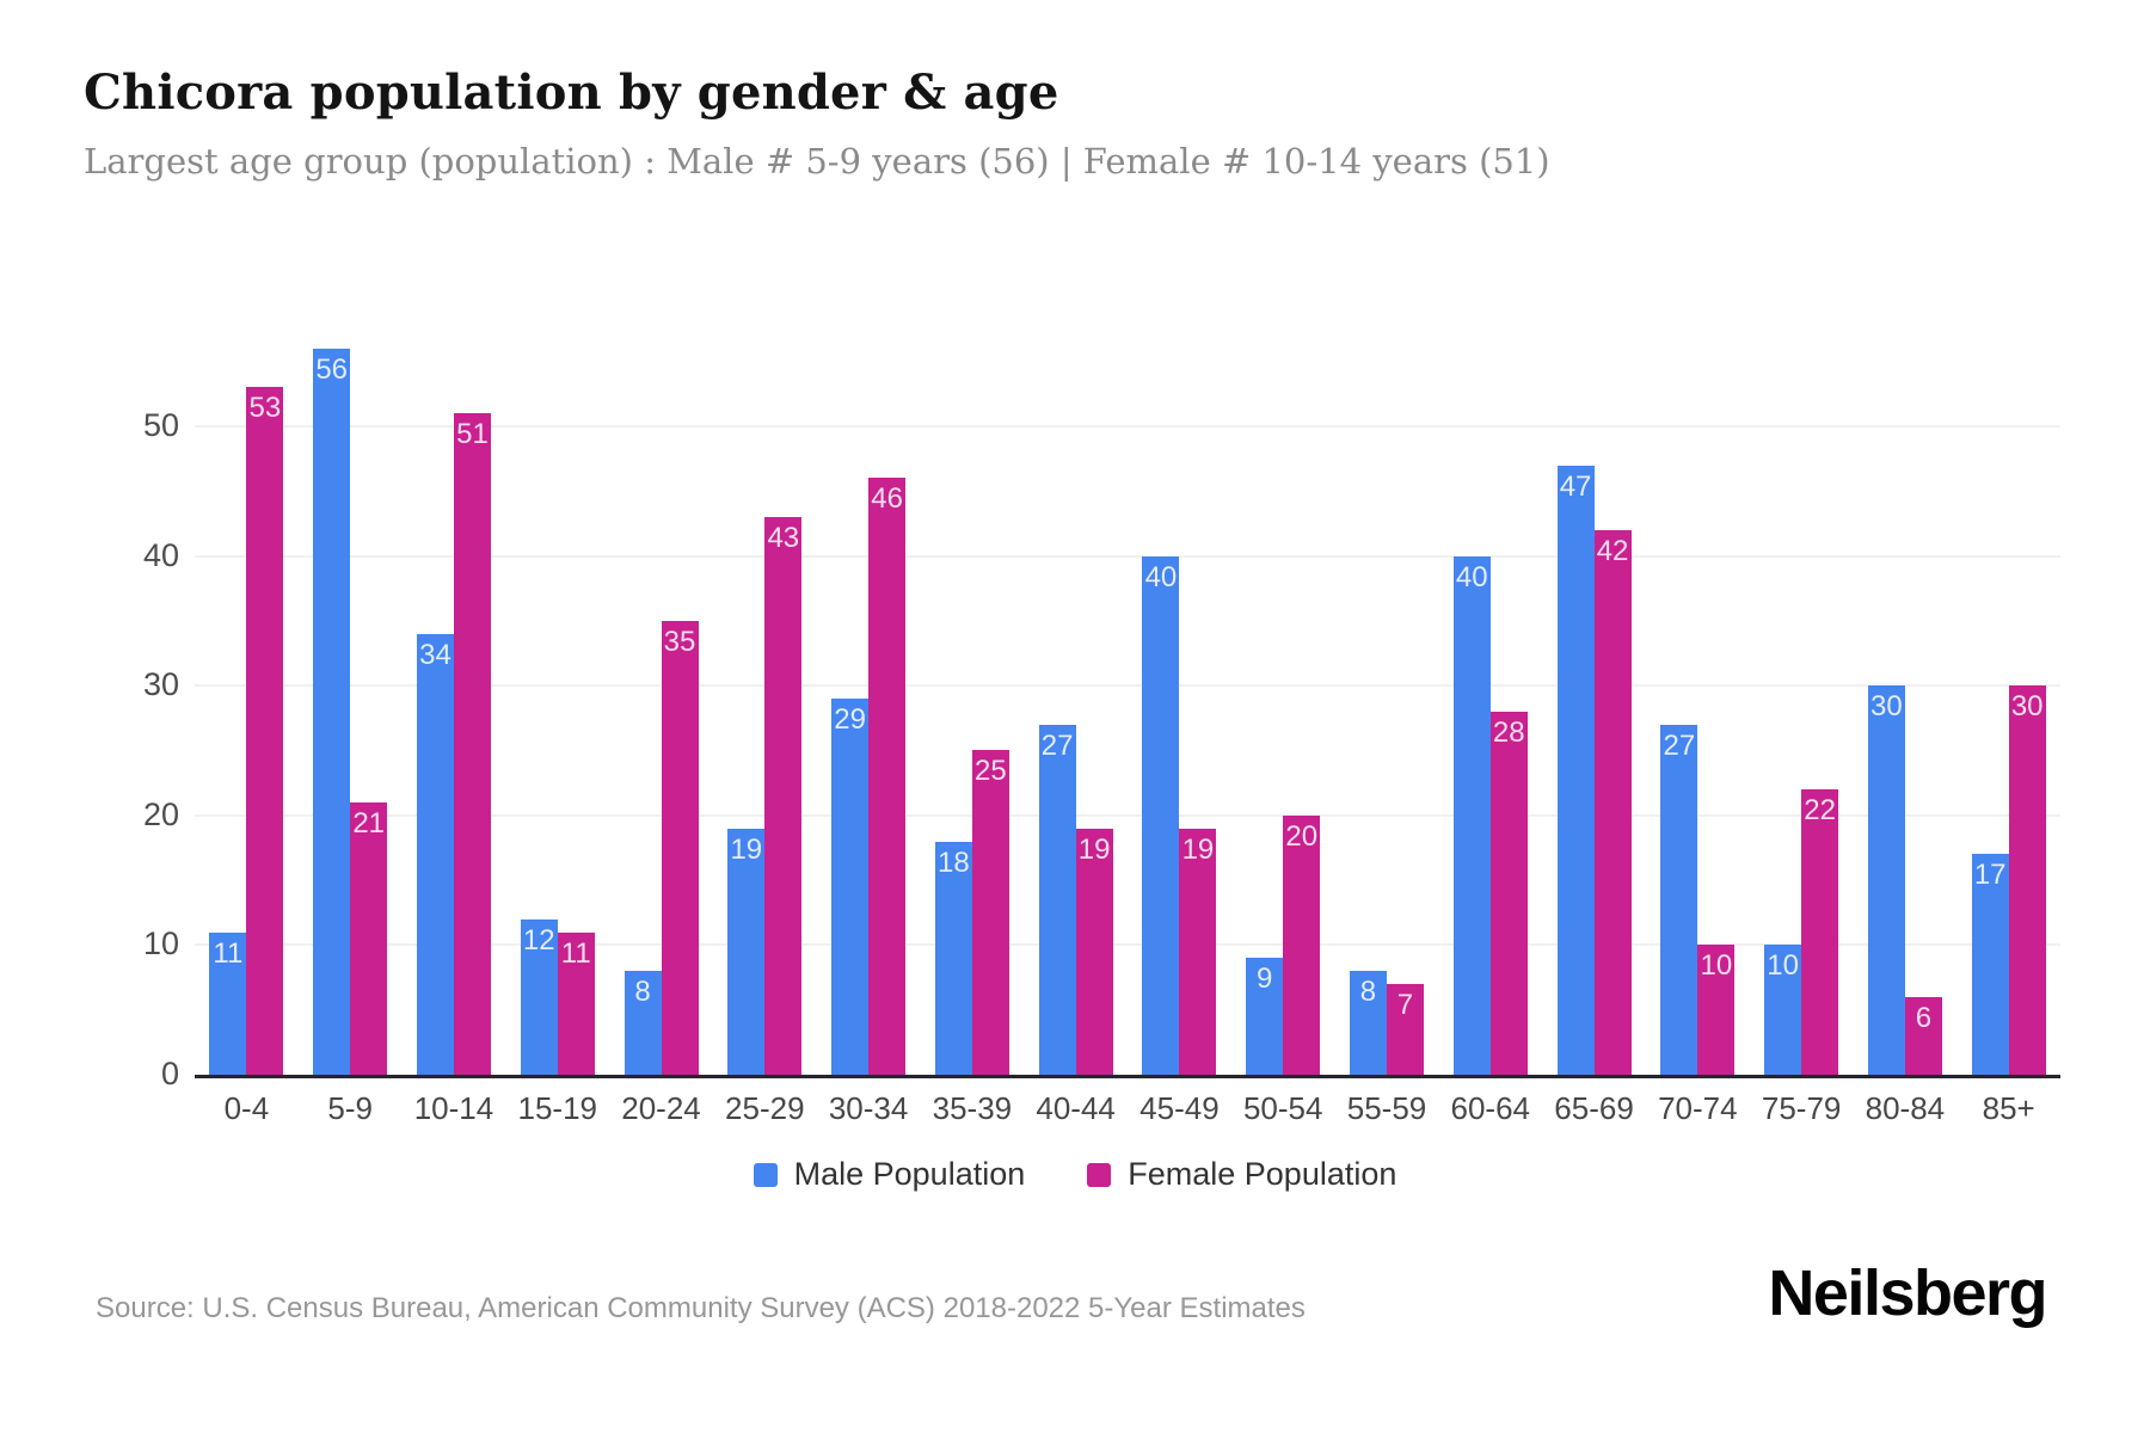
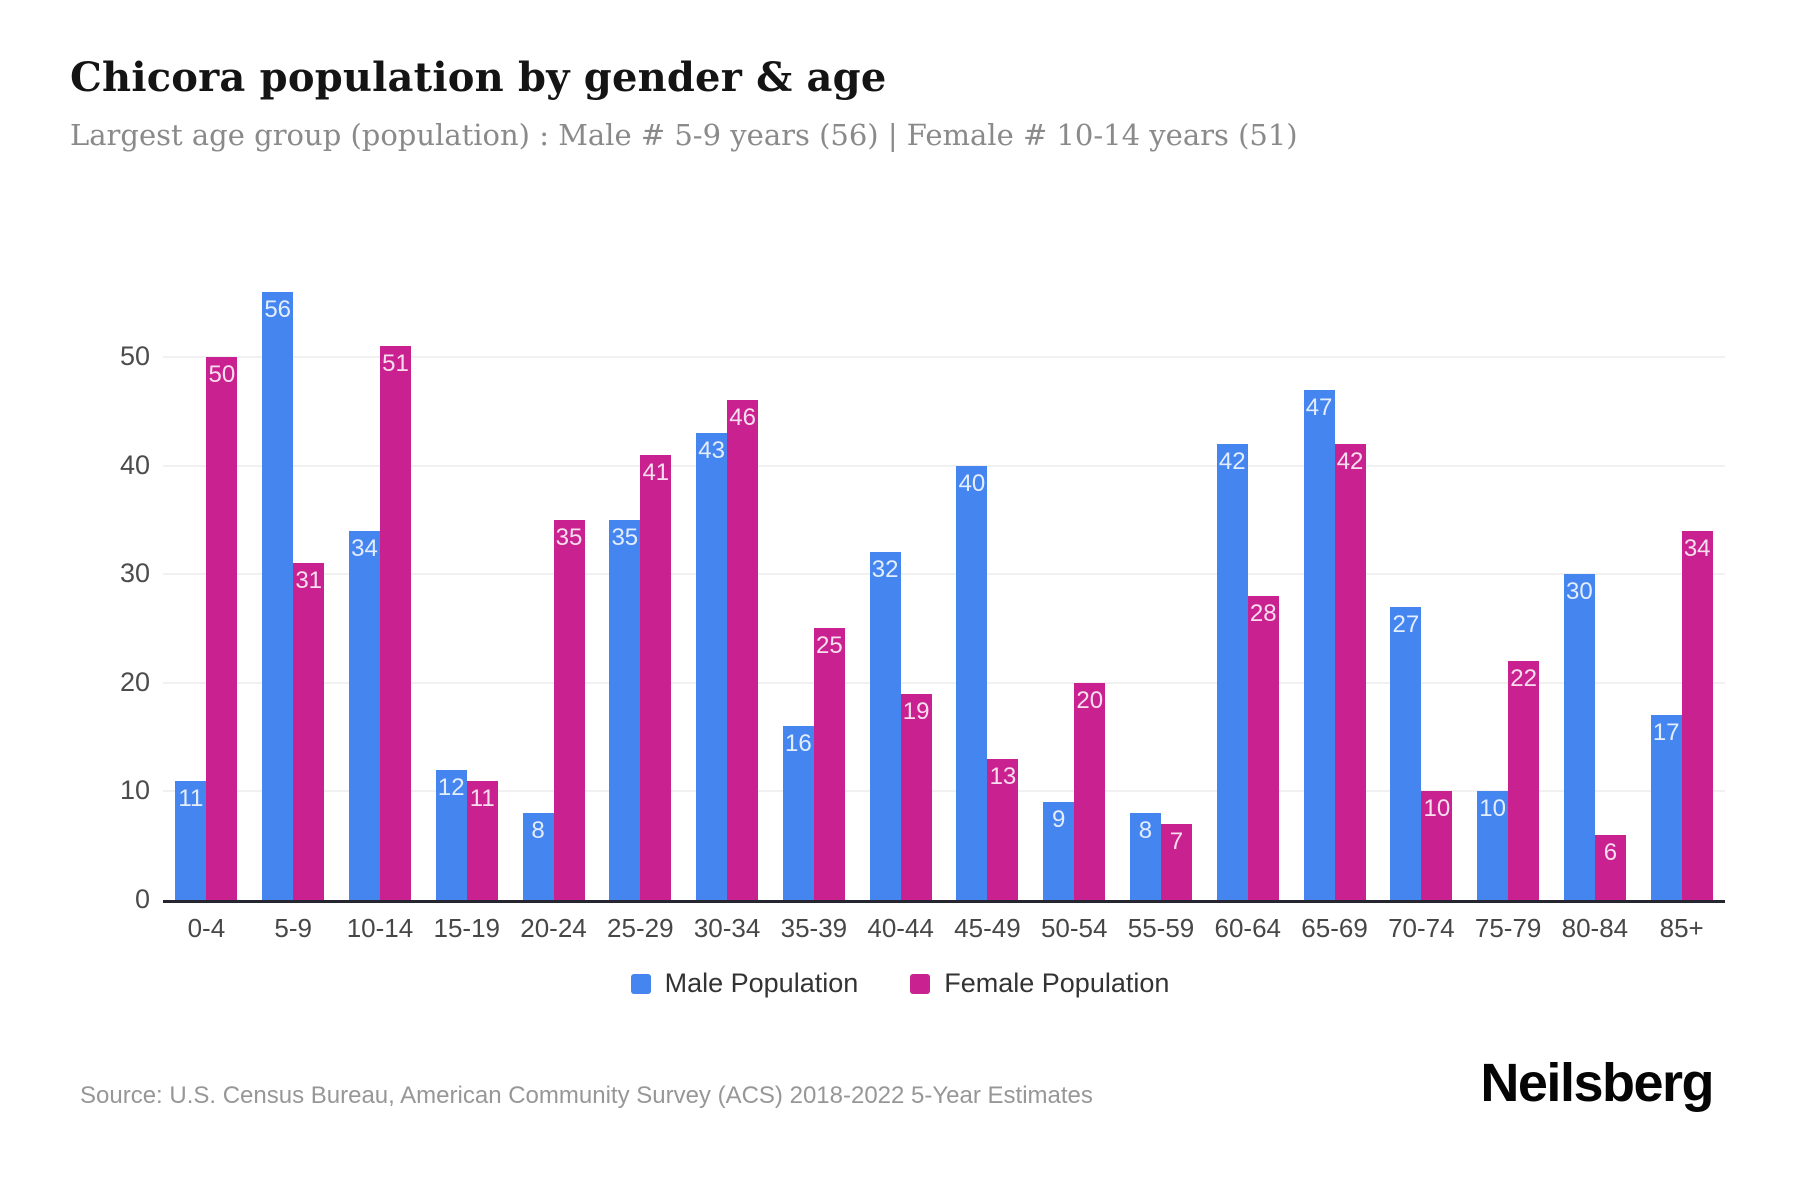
Female Population/0-4: 53 -> 50
Female Population/5-9: 21 -> 31
Male Population/25-29: 19 -> 35
Female Population/25-29: 43 -> 41
Male Population/30-34: 29 -> 43
Male Population/35-39: 18 -> 16
Male Population/40-44: 27 -> 32
Female Population/45-49: 19 -> 13
Male Population/60-64: 40 -> 42
Female Population/85+: 30 -> 34
